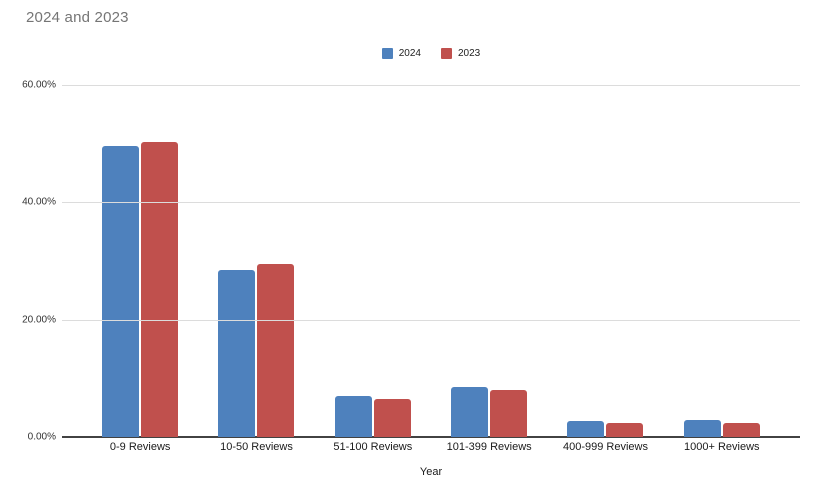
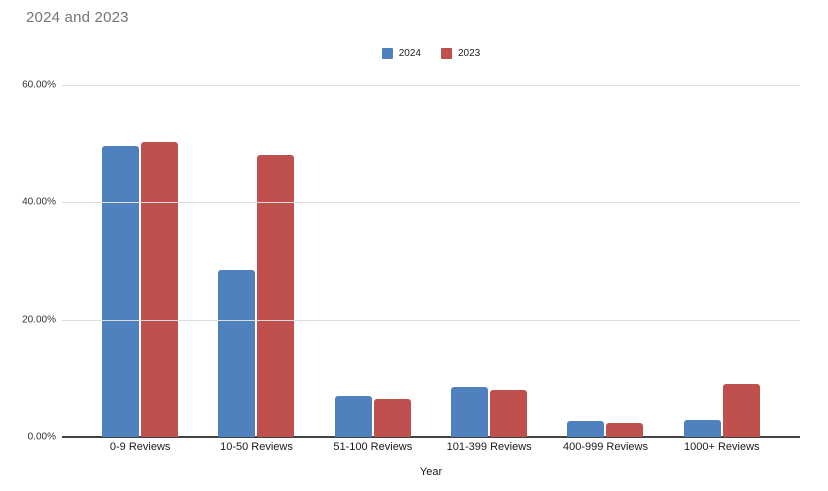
2023/10-50 Reviews: 30% -> 48%
2023/1000+ Reviews: 2% -> 9%
